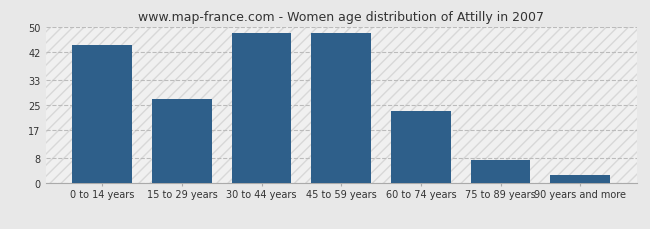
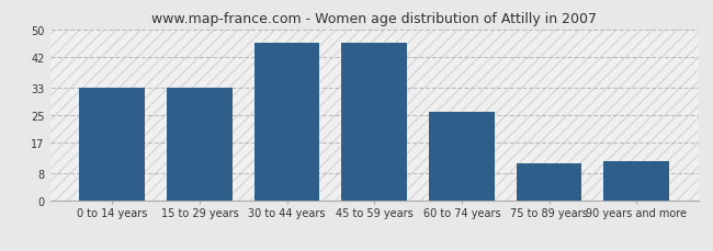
0 to 14 years: 44.0 -> 33.0
15 to 29 years: 27.0 -> 33.0
30 to 44 years: 48.0 -> 46.0
45 to 59 years: 48.0 -> 46.0
60 to 74 years: 23.0 -> 26.0
75 to 89 years: 7.5 -> 11.0
90 years and more: 2.5 -> 11.5
